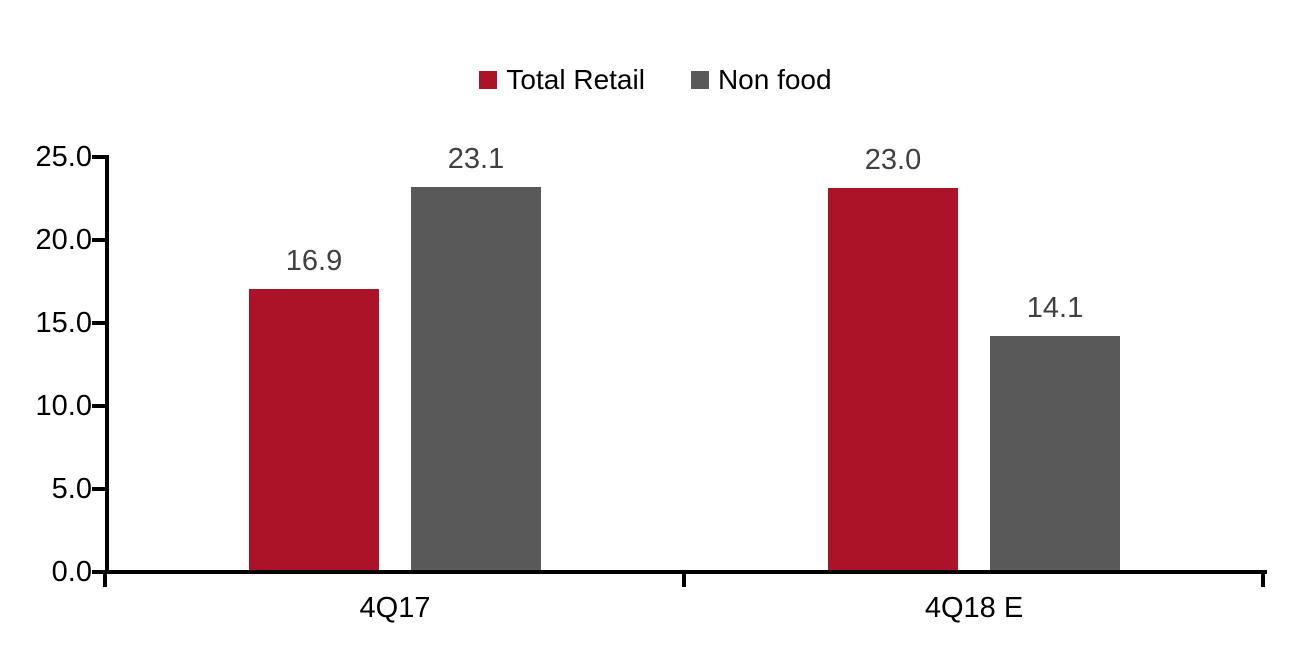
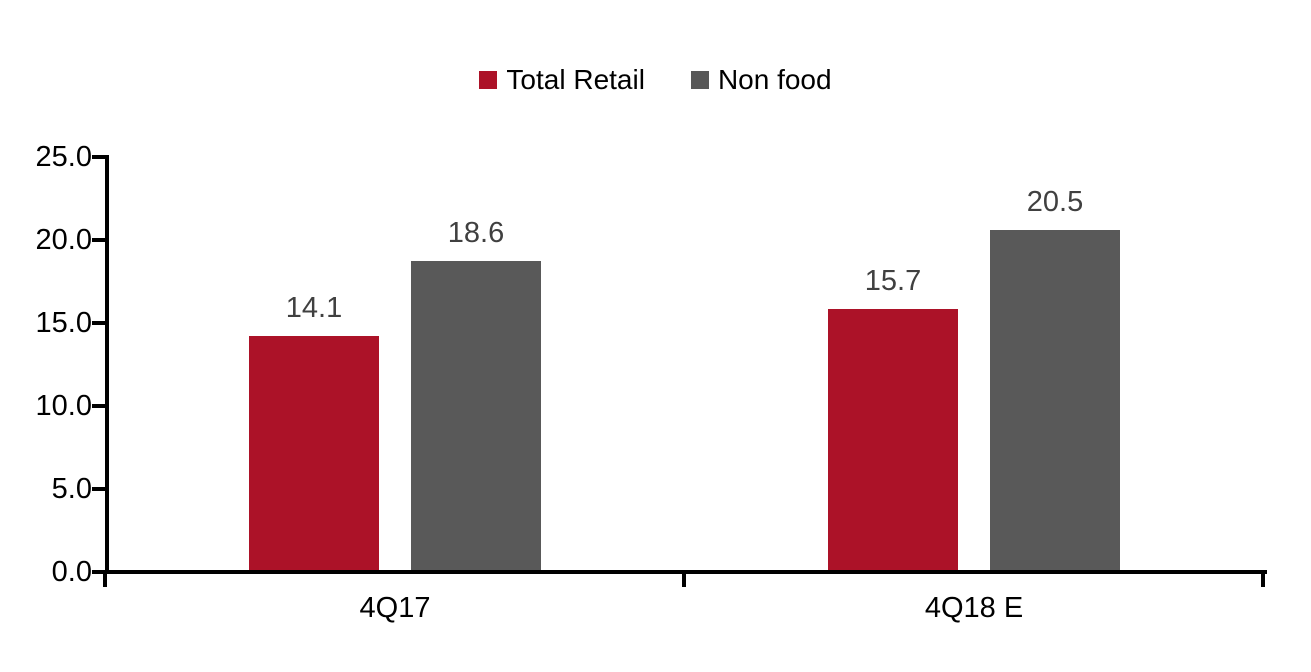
Total Retail/4Q17: 16.9 -> 14.1
Non food/4Q17: 23.1 -> 18.6
Total Retail/4Q18 E: 23.0 -> 15.7
Non food/4Q18 E: 14.1 -> 20.5
